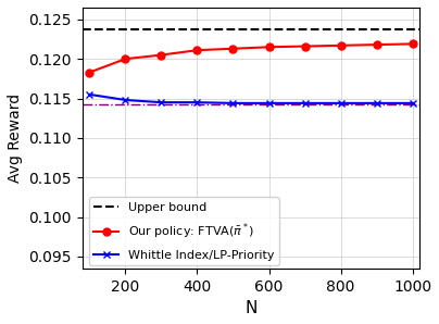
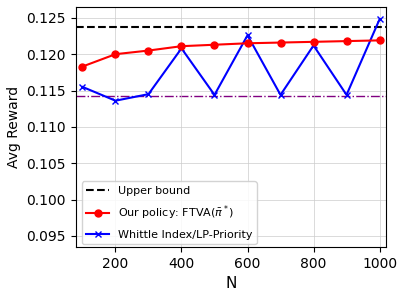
Whittle Index/LP-Priority/200: 0.1148 -> 0.1136
Whittle Index/LP-Priority/400: 0.1145 -> 0.1208
Whittle Index/LP-Priority/600: 0.1144 -> 0.1226
Whittle Index/LP-Priority/800: 0.1144 -> 0.1212
Whittle Index/LP-Priority/1000: 0.1144 -> 0.1248
